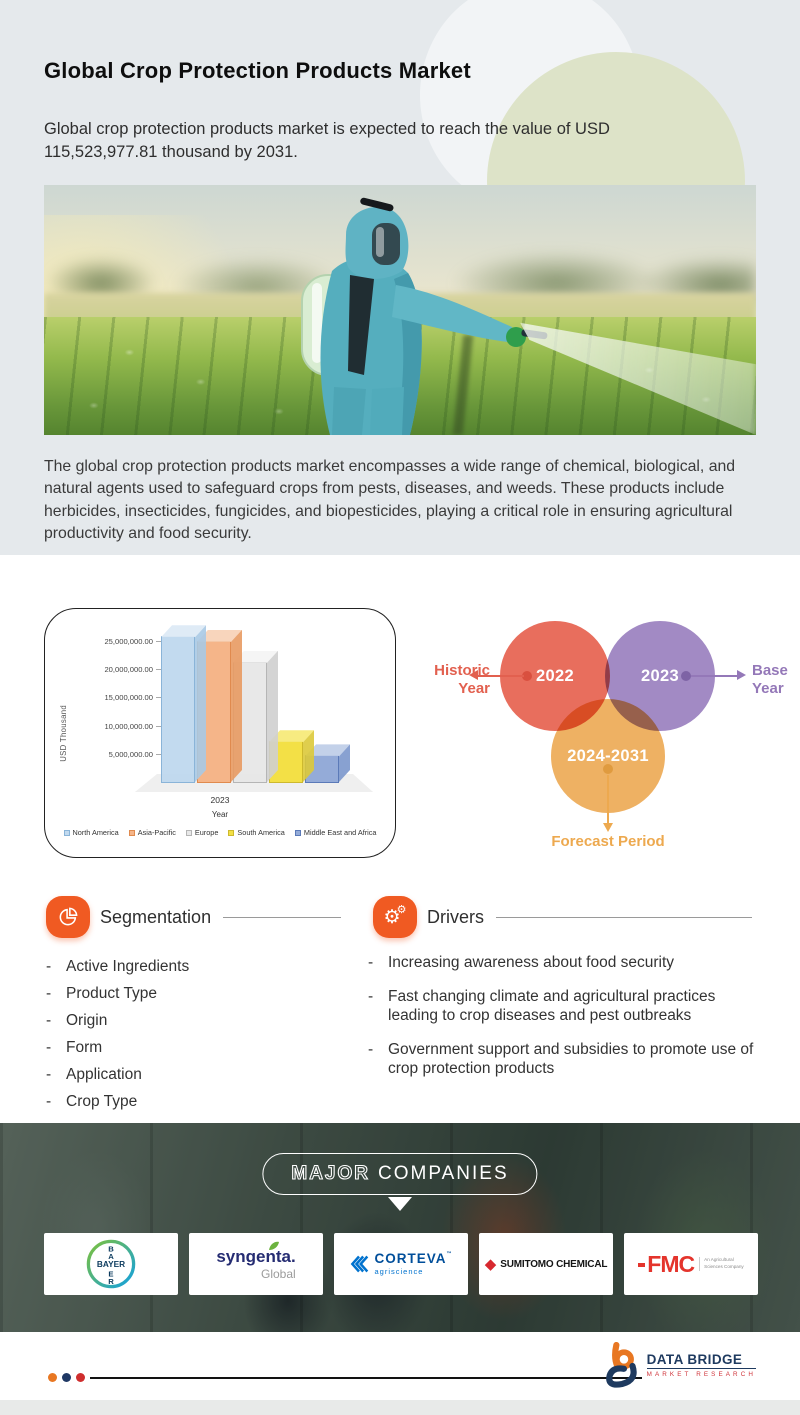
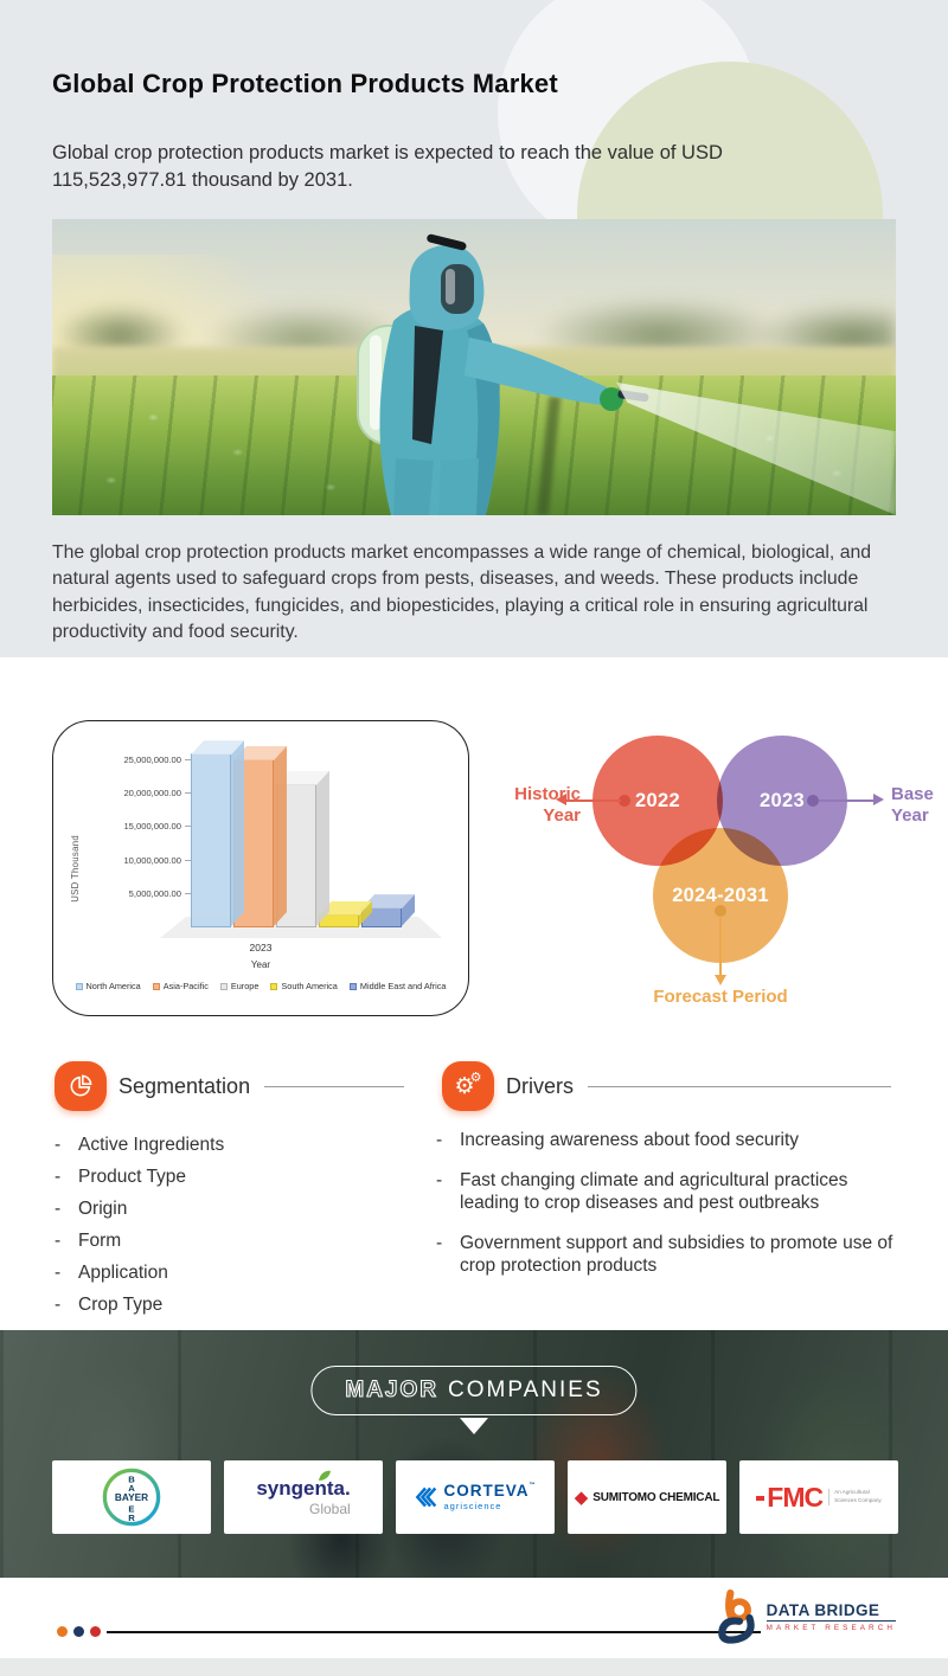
South America: 7000000 -> 2000000
Middle East and Africa: 5000000 -> 3000000
